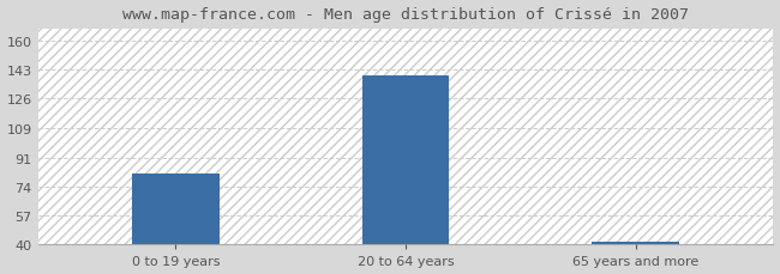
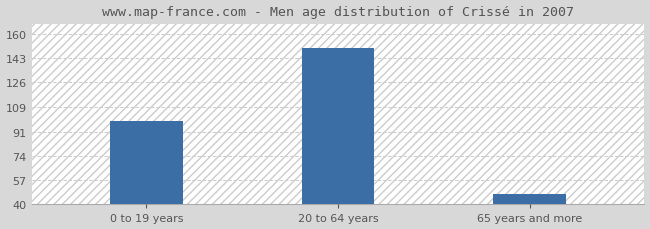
0 to 19 years: 82 -> 99
20 to 64 years: 140 -> 150
65 years and more: 42 -> 47
